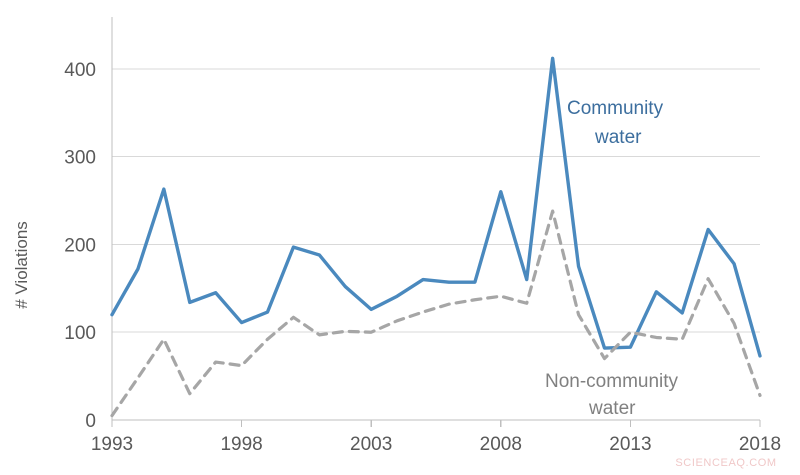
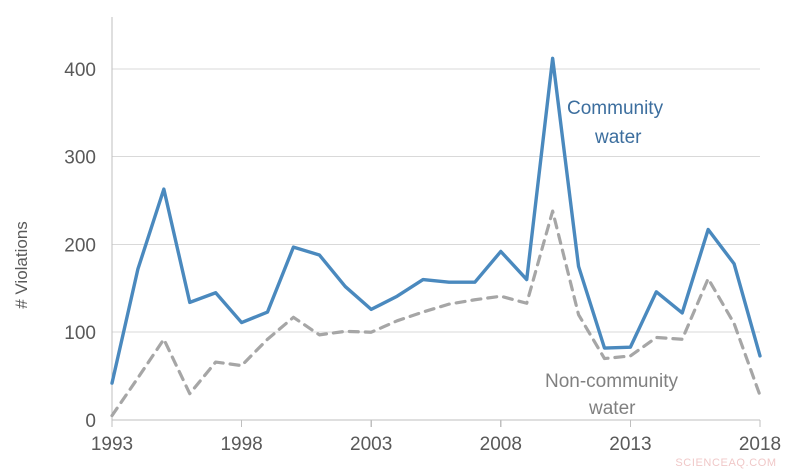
Community water/1993: 120 -> 40
Community water/2008: 260 -> 190
Non-community water/2013: 100 -> 70
